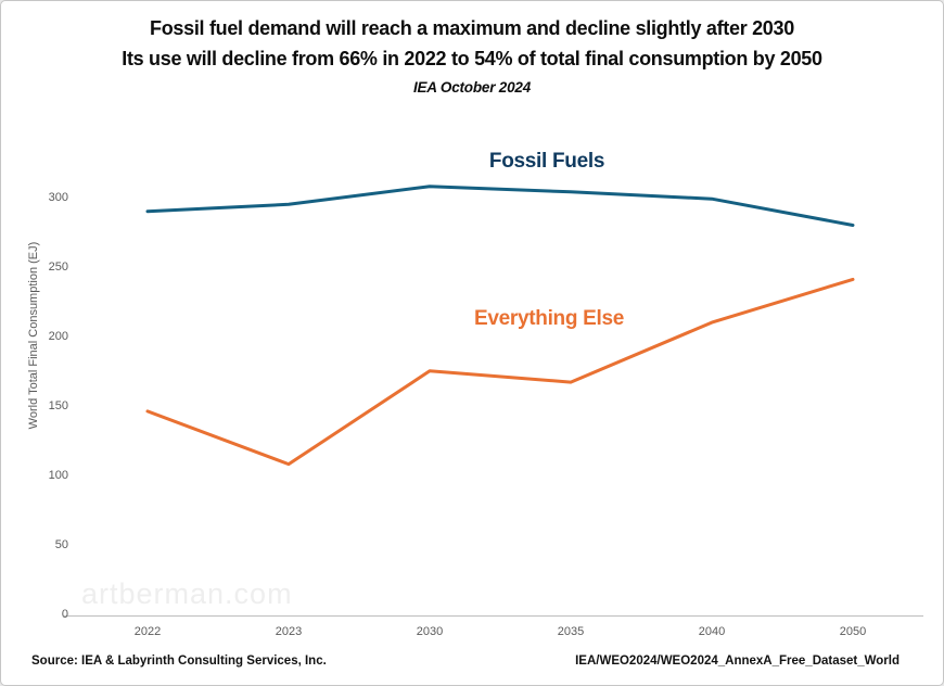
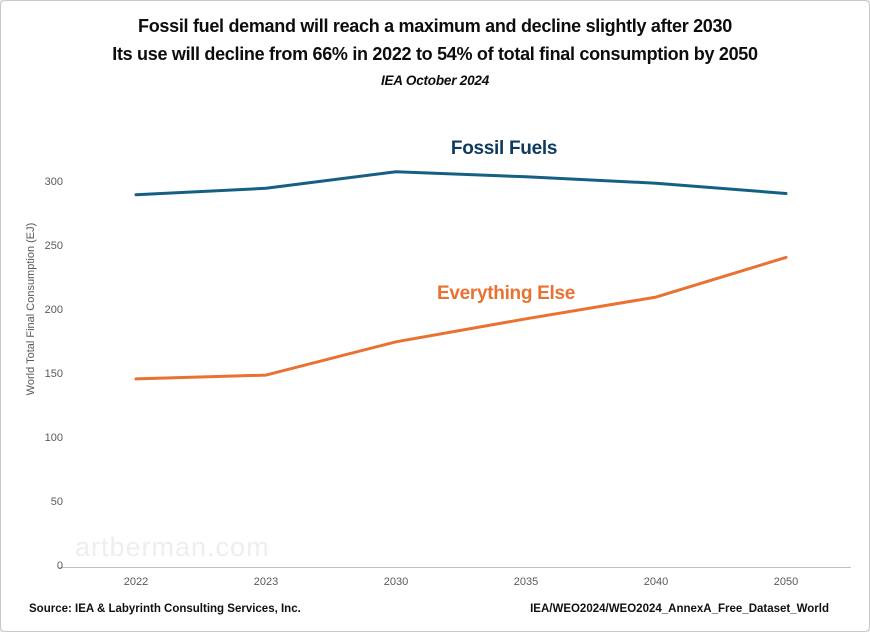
Everything Else/2023: 109 -> 150
Everything Else/2035: 168 -> 194
Fossil Fuels/2050: 281 -> 292
